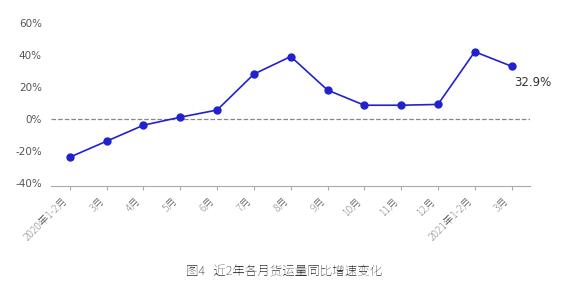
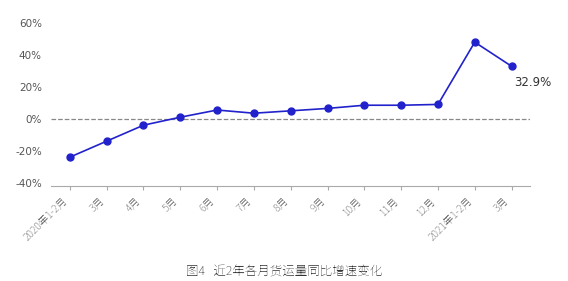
7月: 28% -> 4%
8月: 39% -> 5%
9月: 18% -> 6%
2021年1-2月: 42% -> 48%
